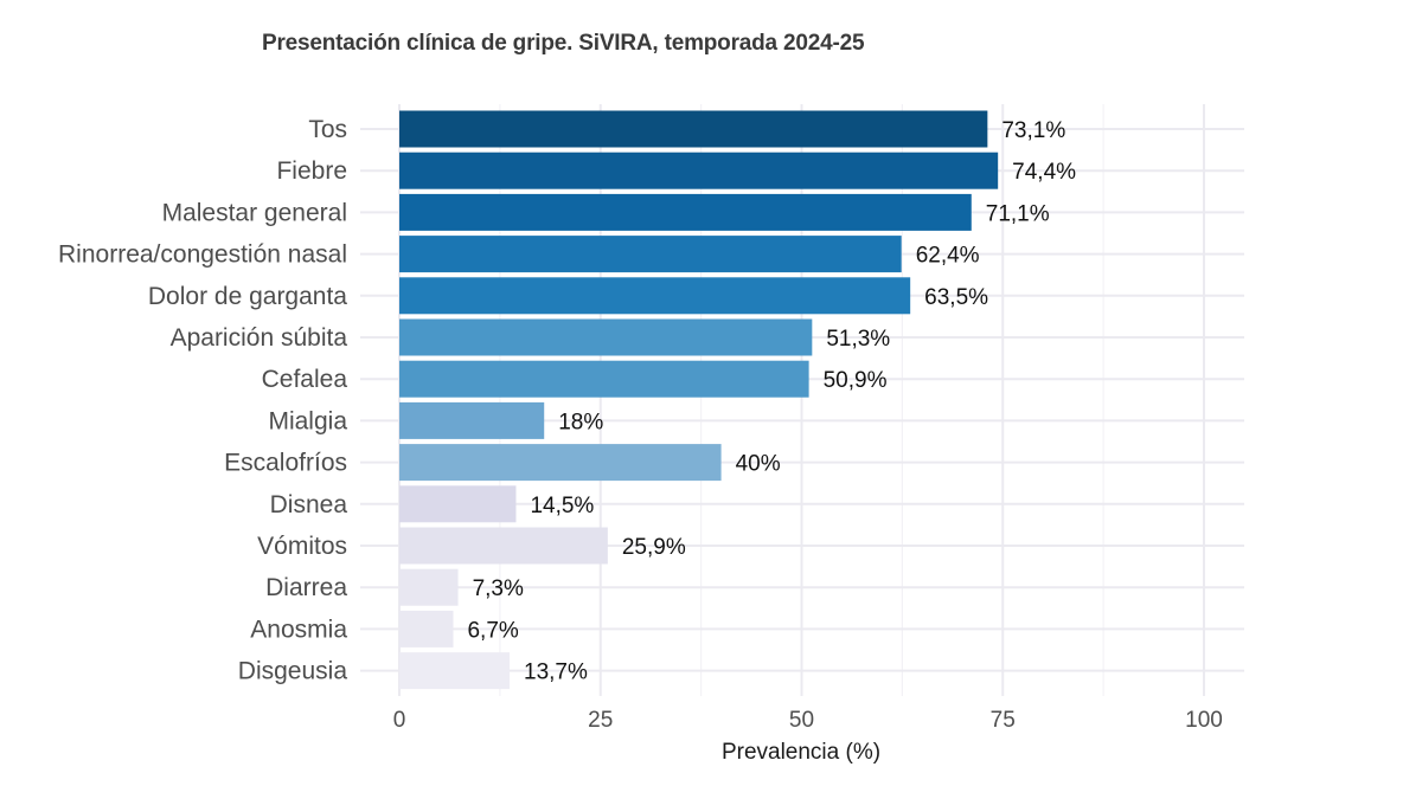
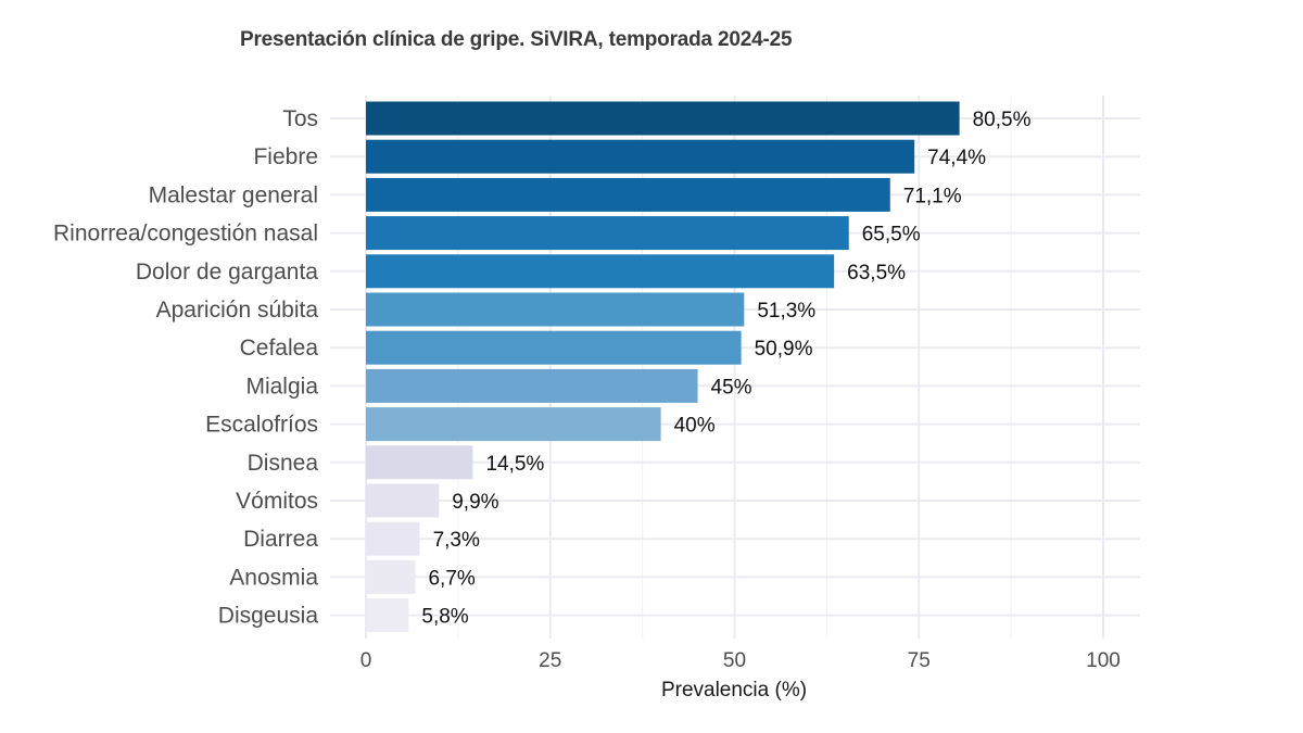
Tos: 73,1% -> 80,5%
Rinorrea/congestión nasal: 62,4% -> 65,5%
Mialgia: 18% -> 45%
Vómitos: 25,9% -> 9,9%
Disgeusia: 13,7% -> 5,8%
